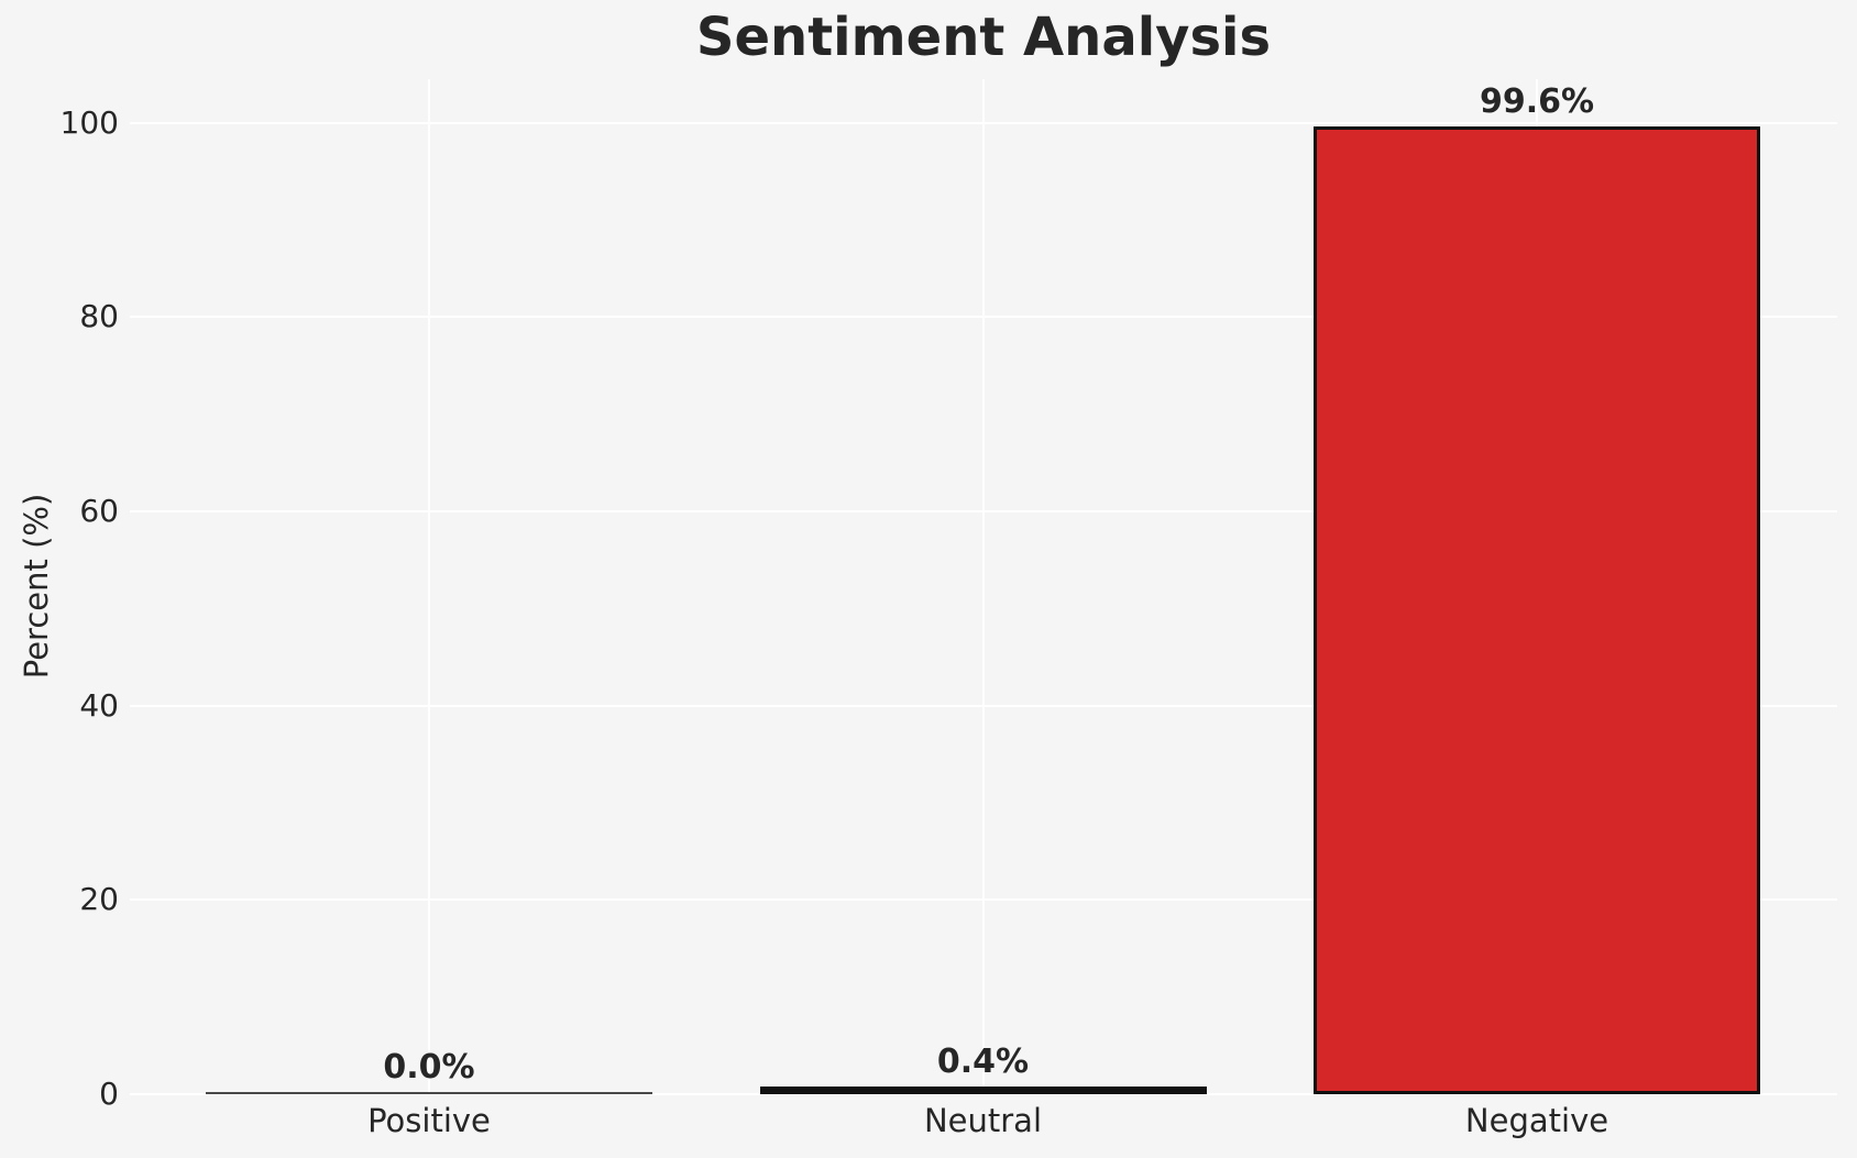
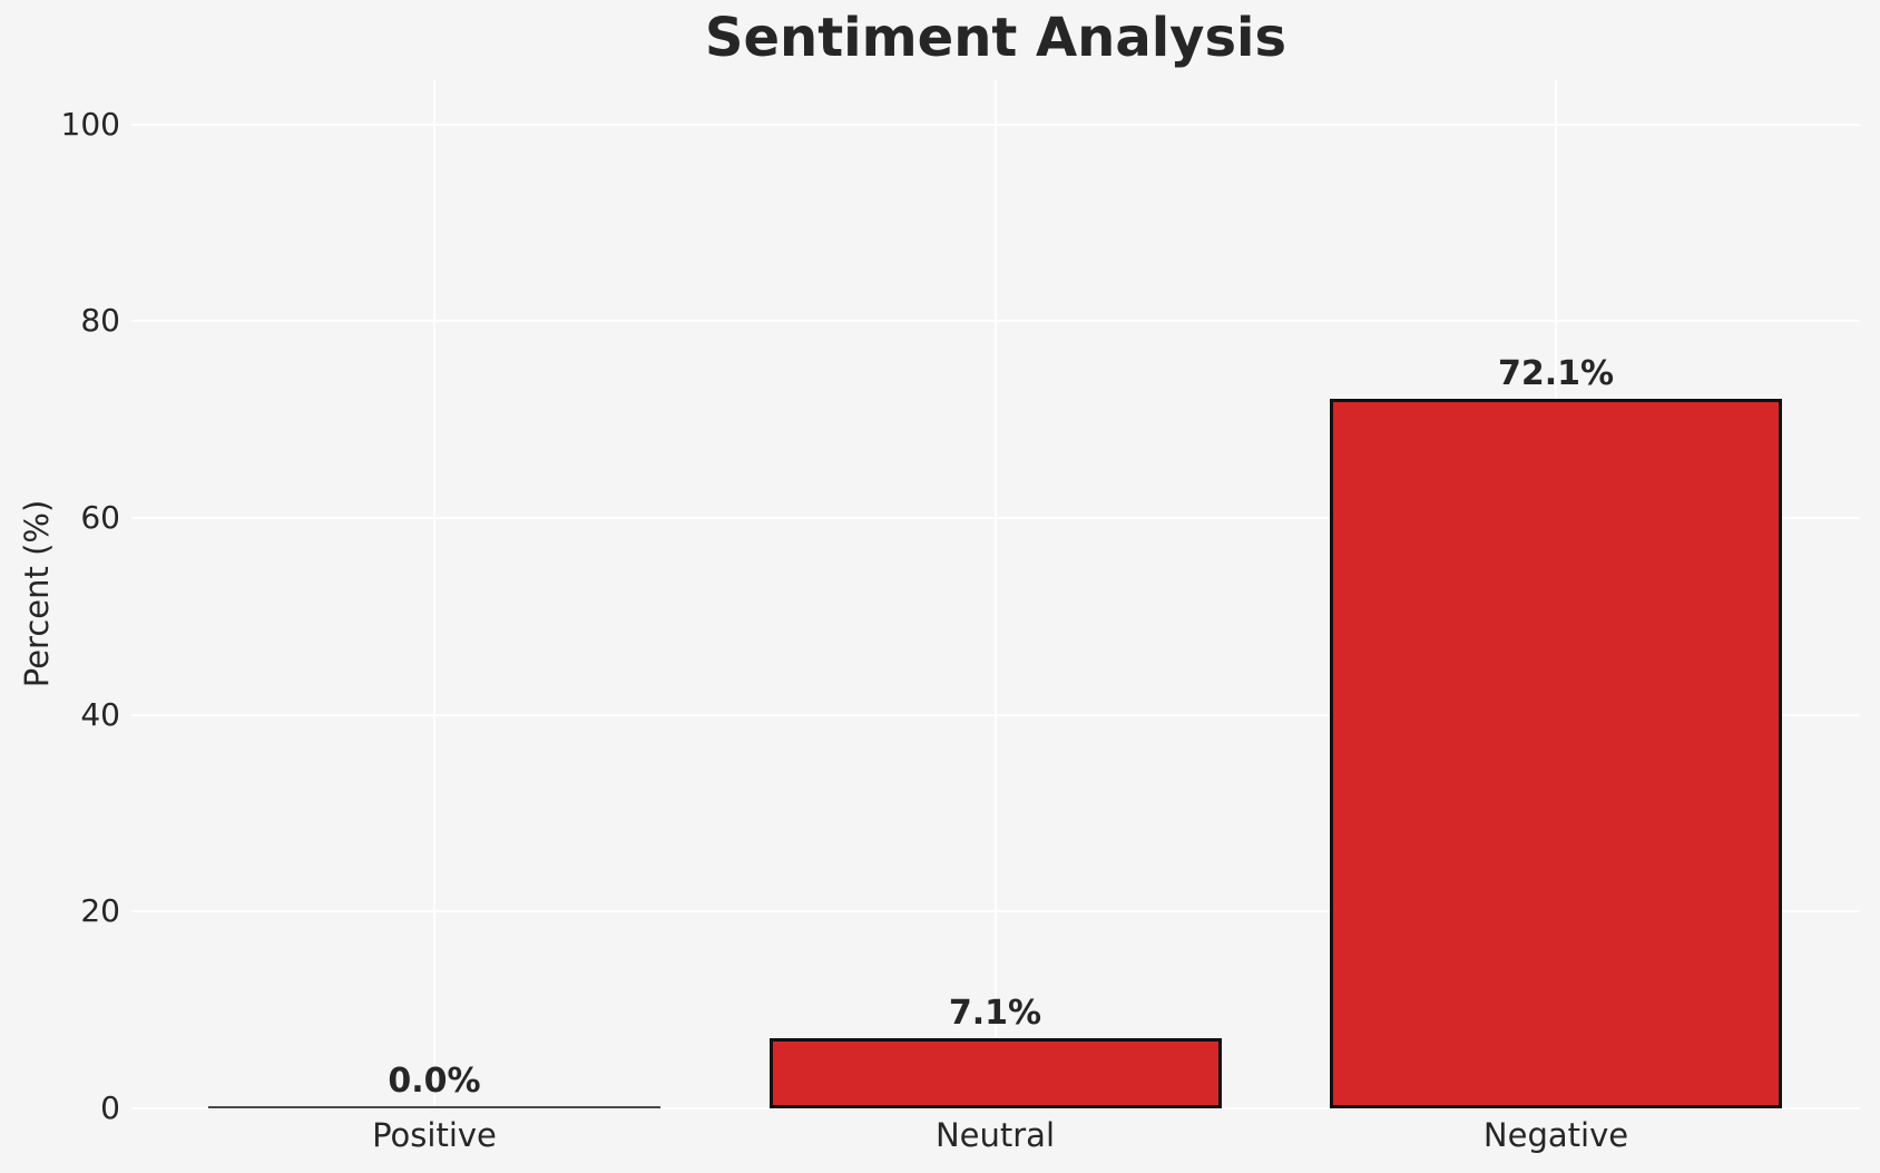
Neutral: 0.4% -> 7.1%
Negative: 99.6% -> 72.1%
